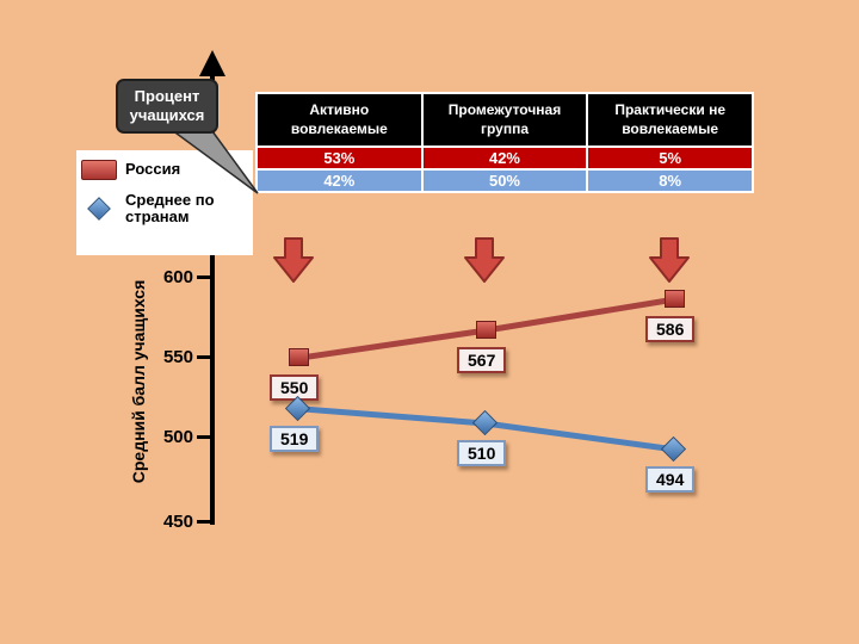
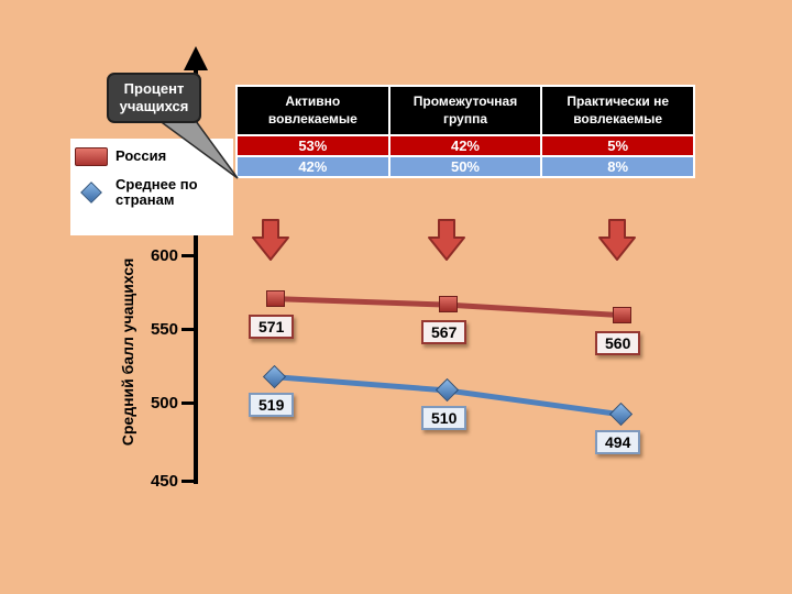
Россия/Активно вовлекаемые: 550 -> 571
Россия/Практически не вовлекаемые: 586 -> 560
